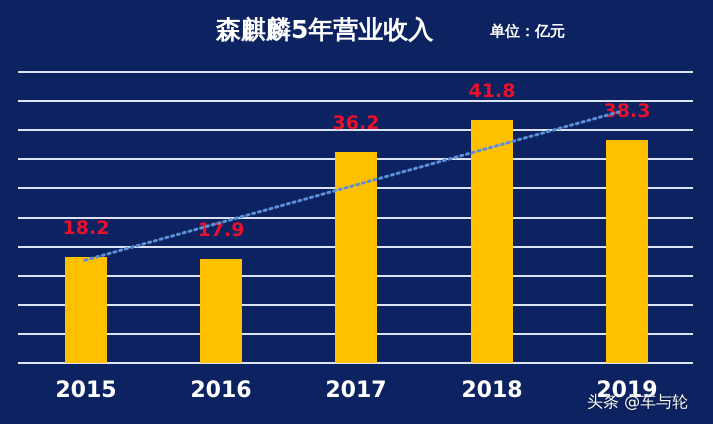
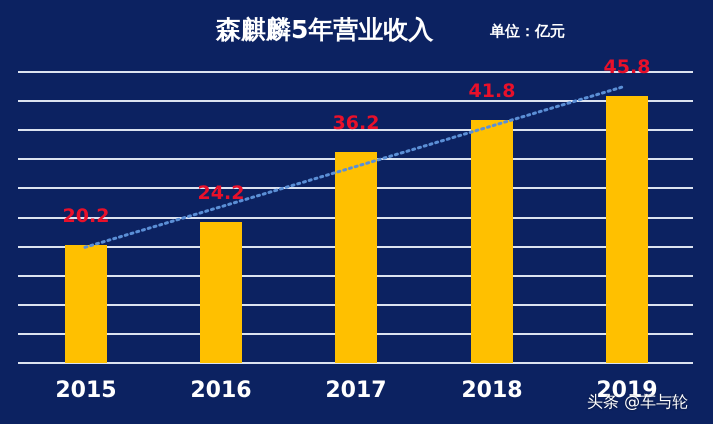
2015: 18.2 -> 20.2
2016: 17.9 -> 24.2
2019: 38.3 -> 45.8
